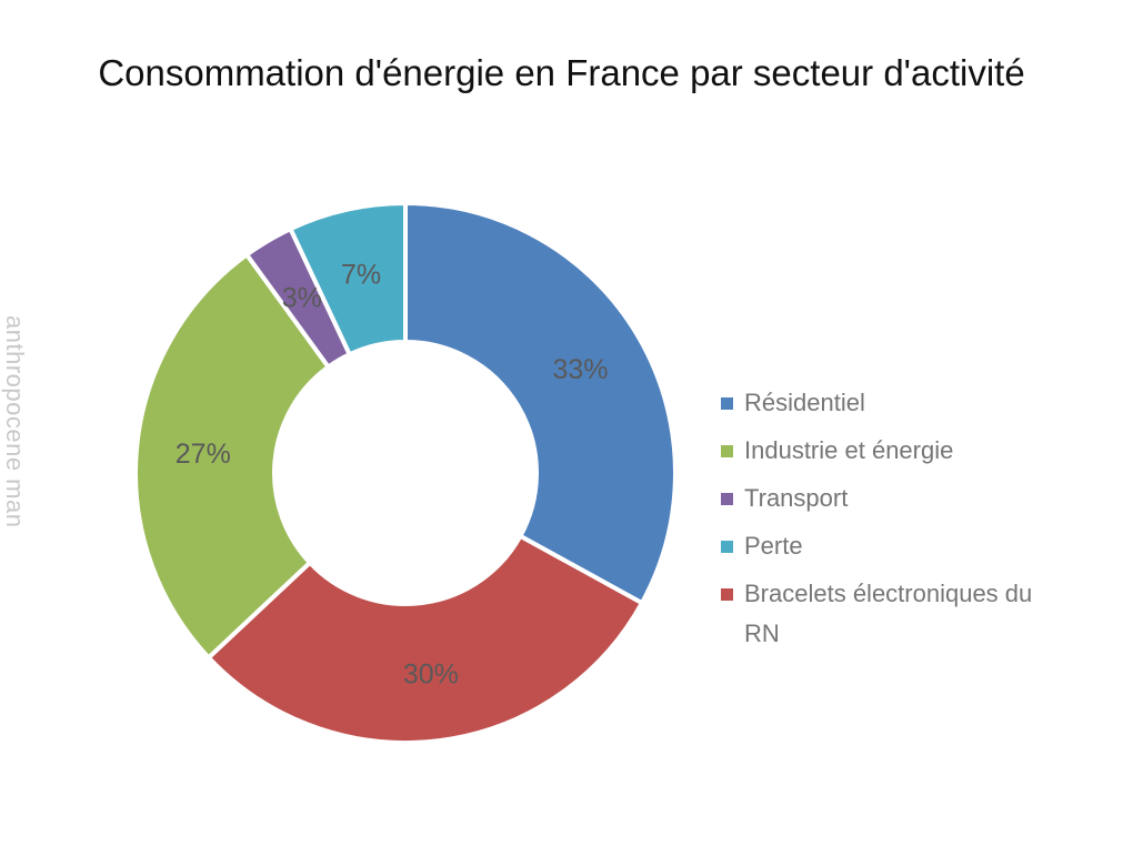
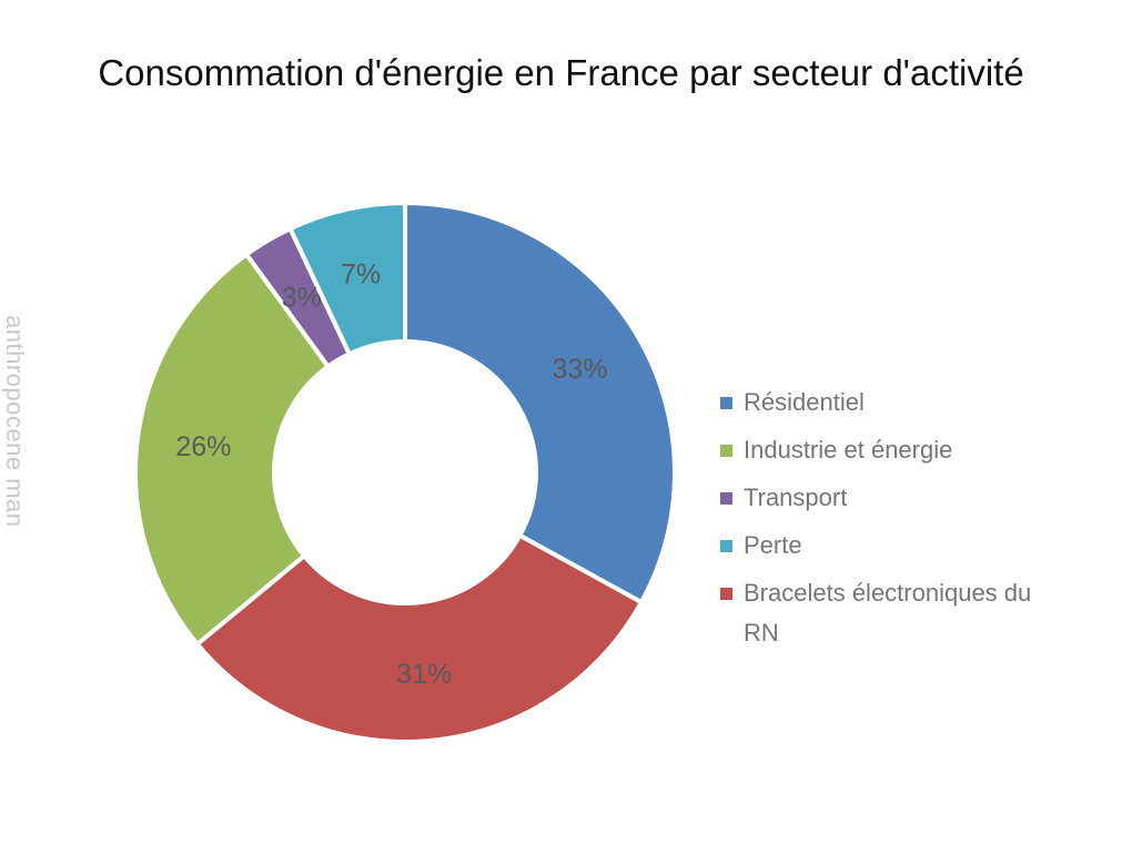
Bracelets électroniques du RN: 30% -> 31%
Industrie et énergie: 27% -> 26%
